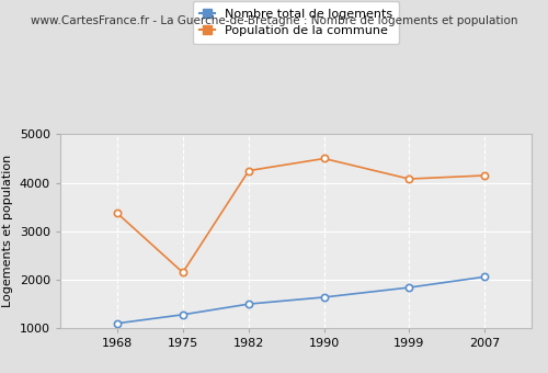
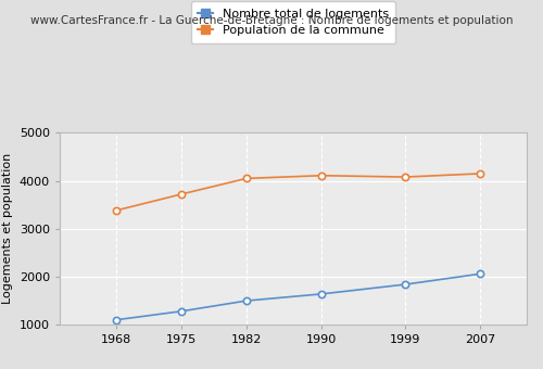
Population de la commune/1975: 2150 -> 3720
Population de la commune/1982: 4250 -> 4050
Population de la commune/1990: 4500 -> 4110
